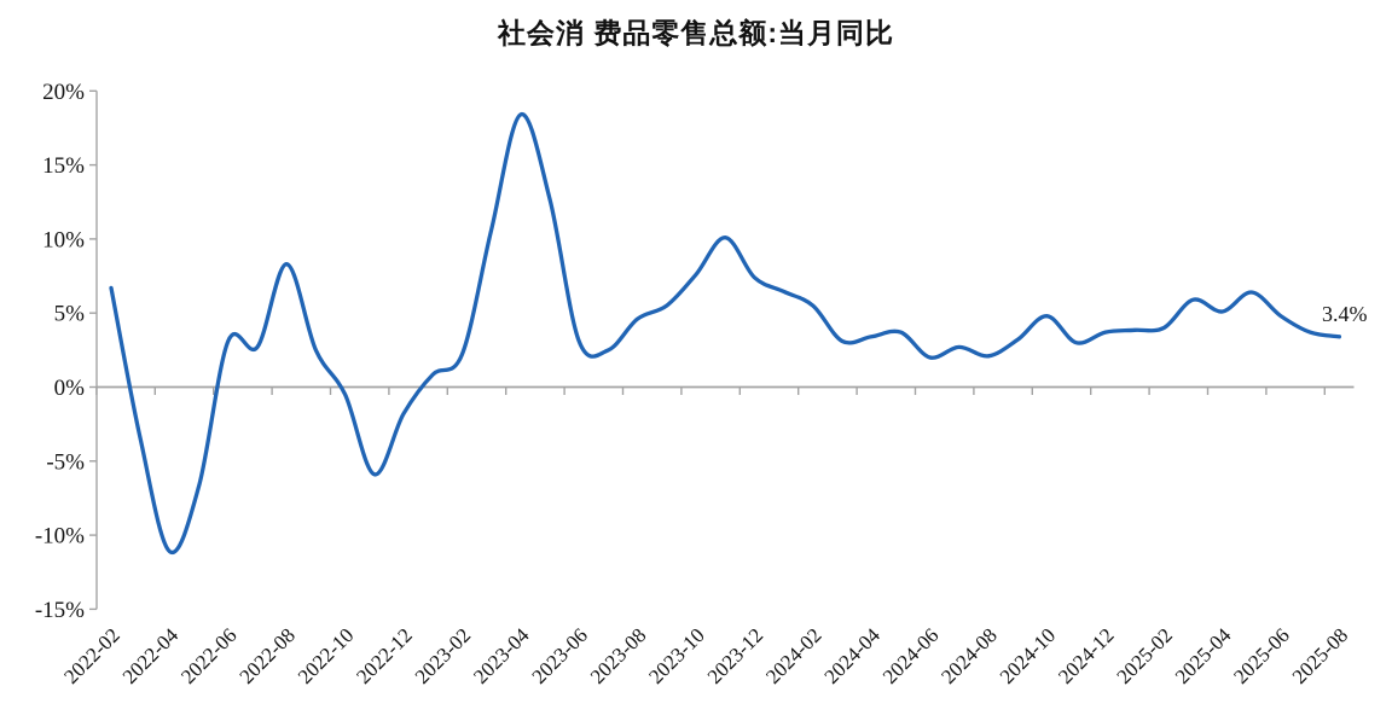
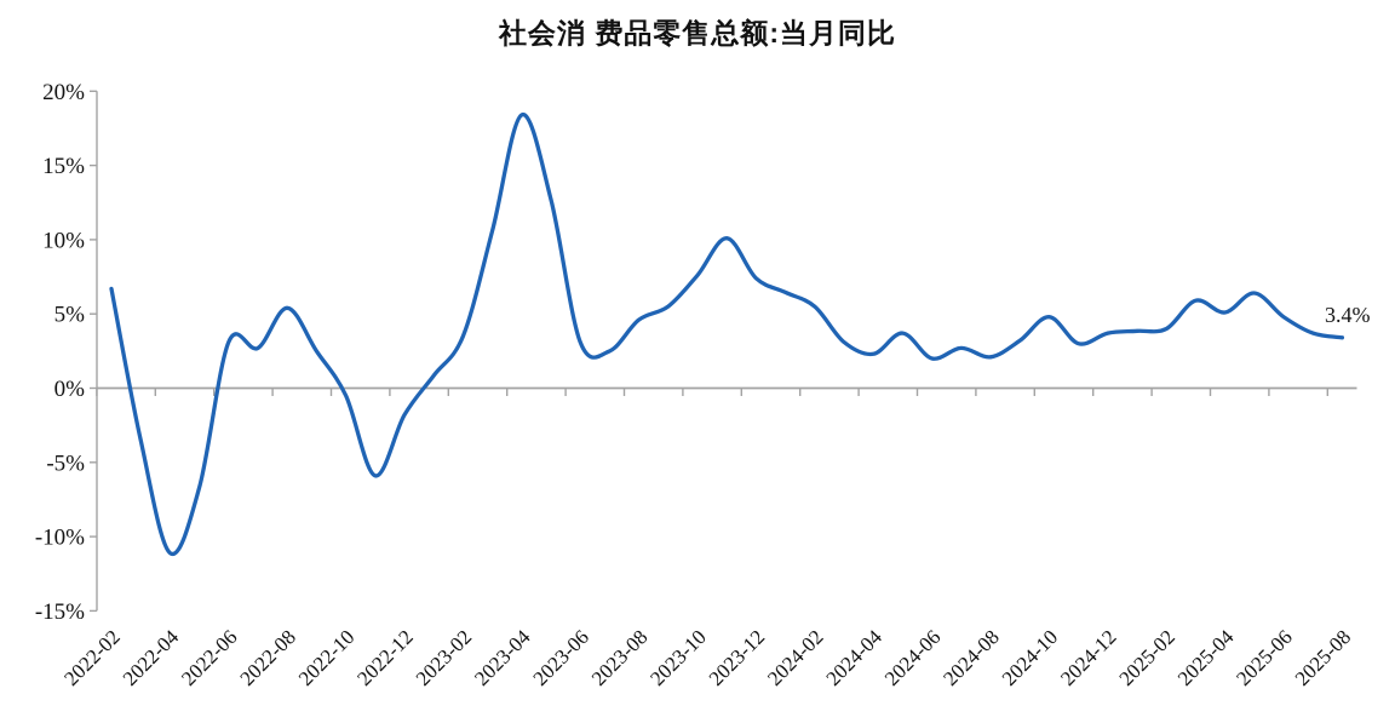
2022-08: 8.3% -> 5.4%
2023-02: 2.2% -> 3.5%
2024-04: 3.4% -> 2.3%
